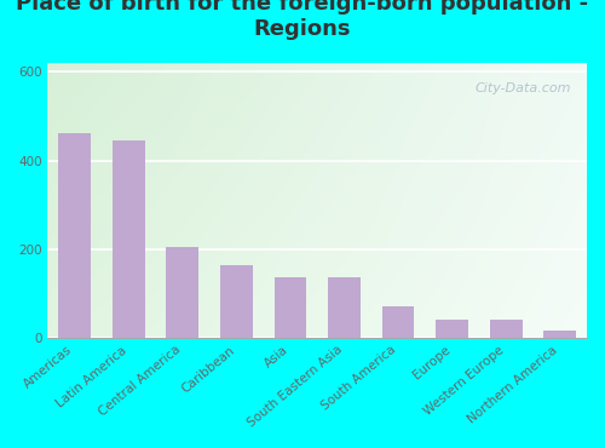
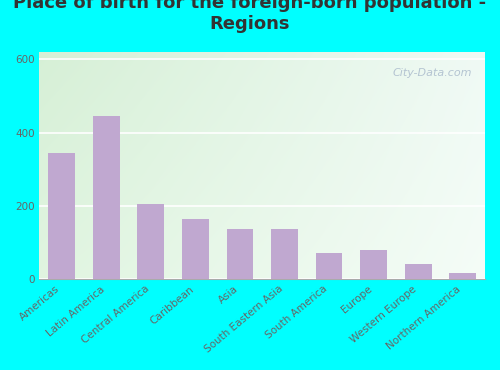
Americas: 462 -> 345
Europe: 42 -> 80
